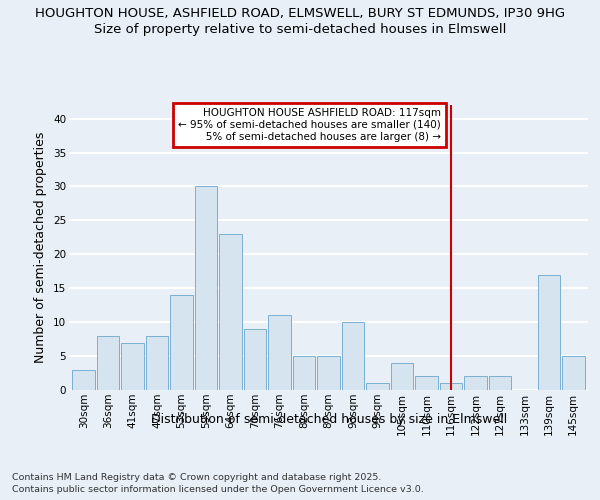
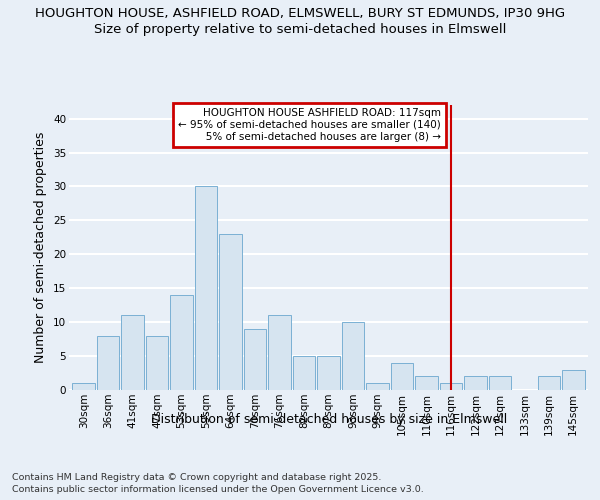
30sqm: 3 -> 1
41sqm: 7 -> 11
139sqm: 17 -> 2
145sqm: 5 -> 3
